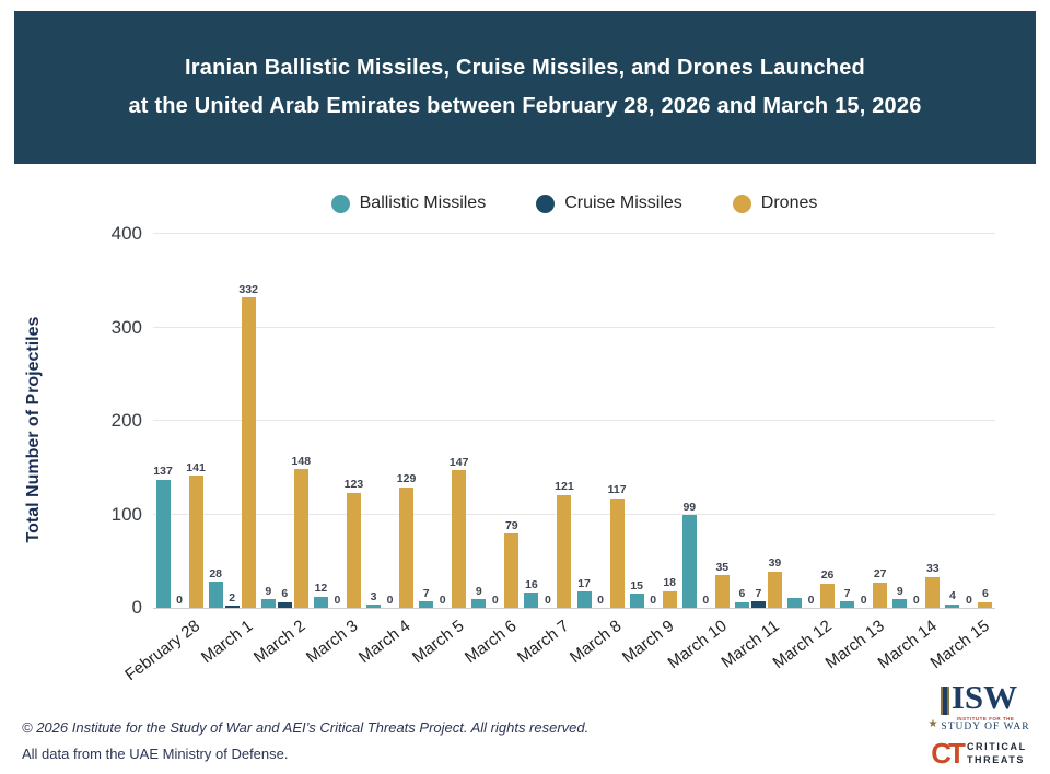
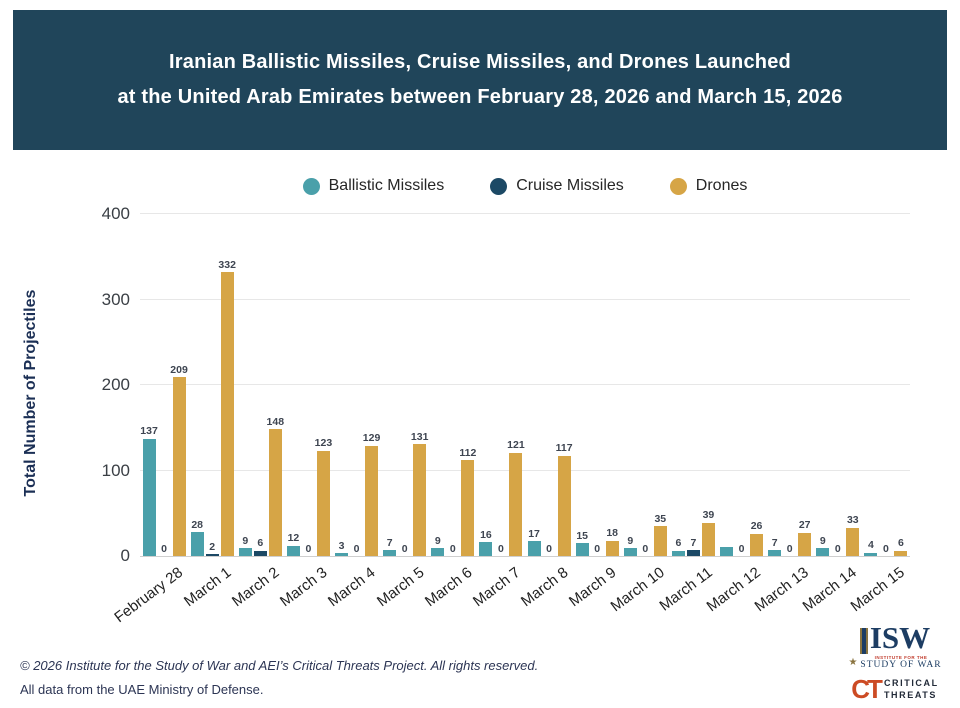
Drones/February 28: 141 -> 209
Drones/March 5: 147 -> 131
Drones/March 6: 79 -> 112
Ballistic Missiles/March 10: 99 -> 9
